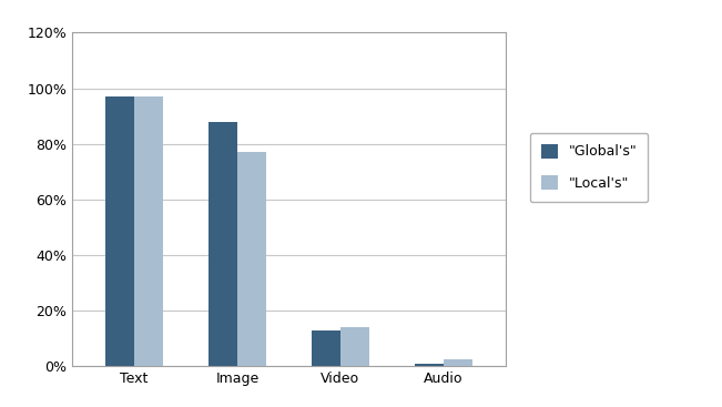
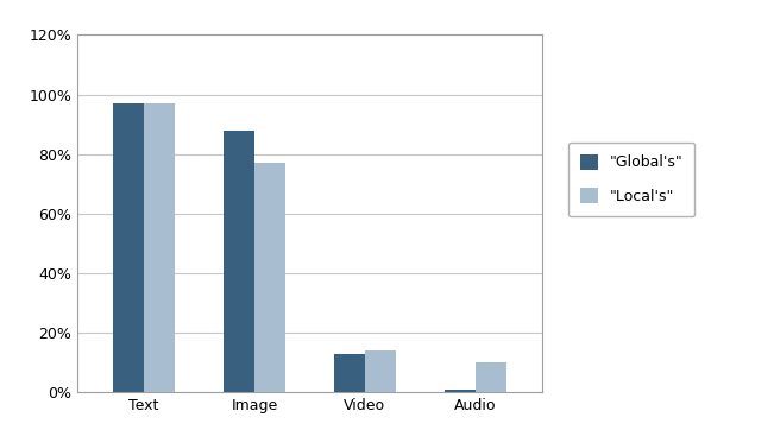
"Local's"/Audio: 2.5% -> 10.0%
